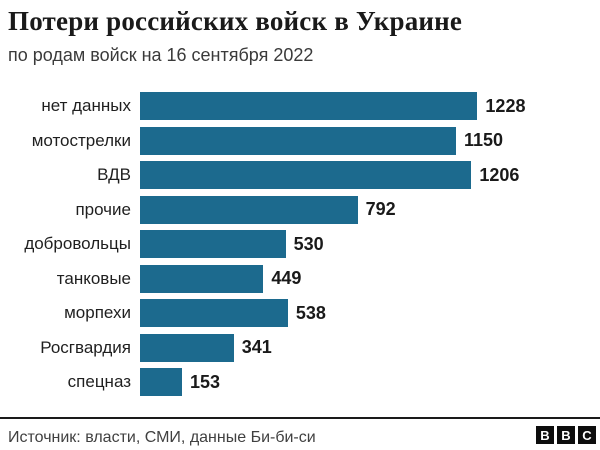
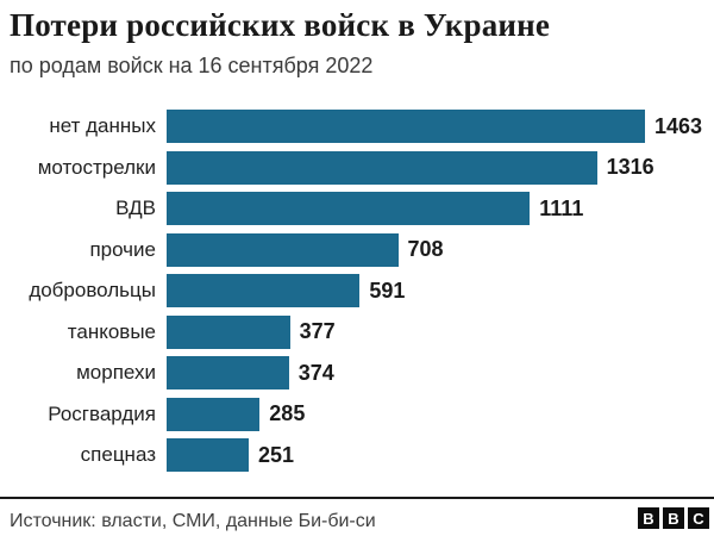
нет данных: 1228 -> 1463
мотострелки: 1150 -> 1316
ВДВ: 1206 -> 1111
прочие: 792 -> 708
добровольцы: 530 -> 591
танковые: 449 -> 377
морпехи: 538 -> 374
Росгвардия: 341 -> 285
спецназ: 153 -> 251
